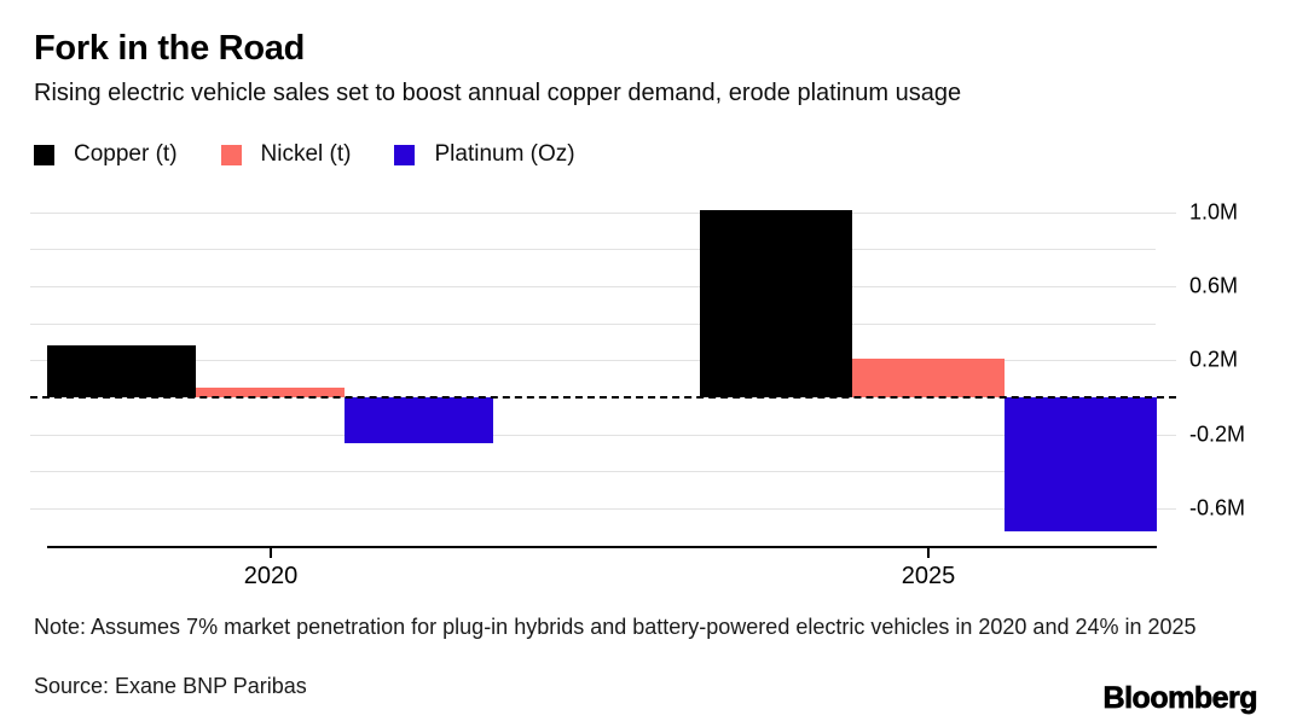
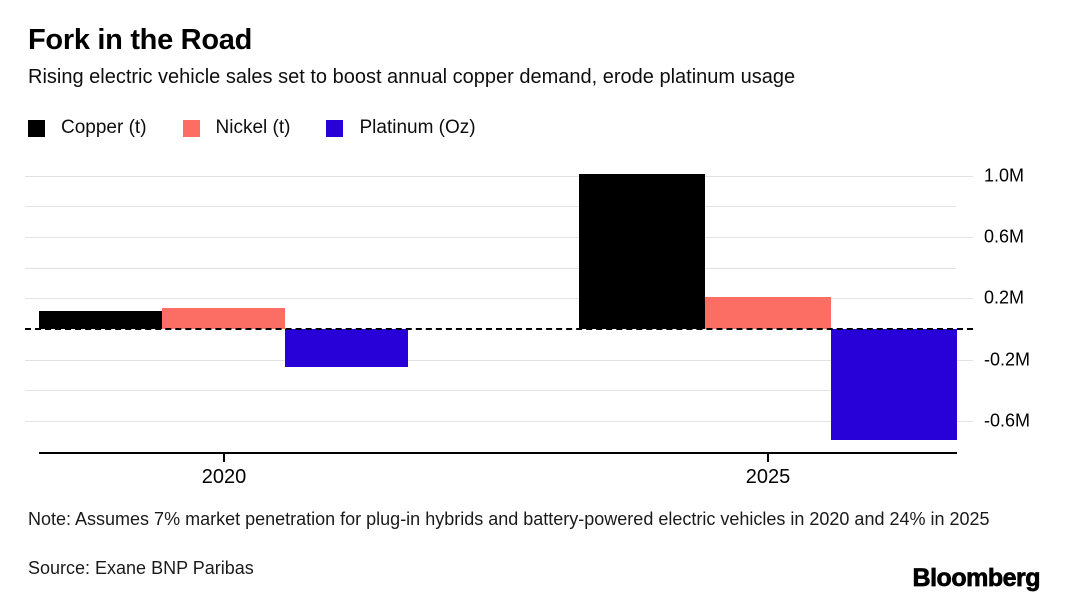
Copper (t)/2020: 0.28M -> 0.12M
Nickel (t)/2020: 0.05M -> 0.14M
